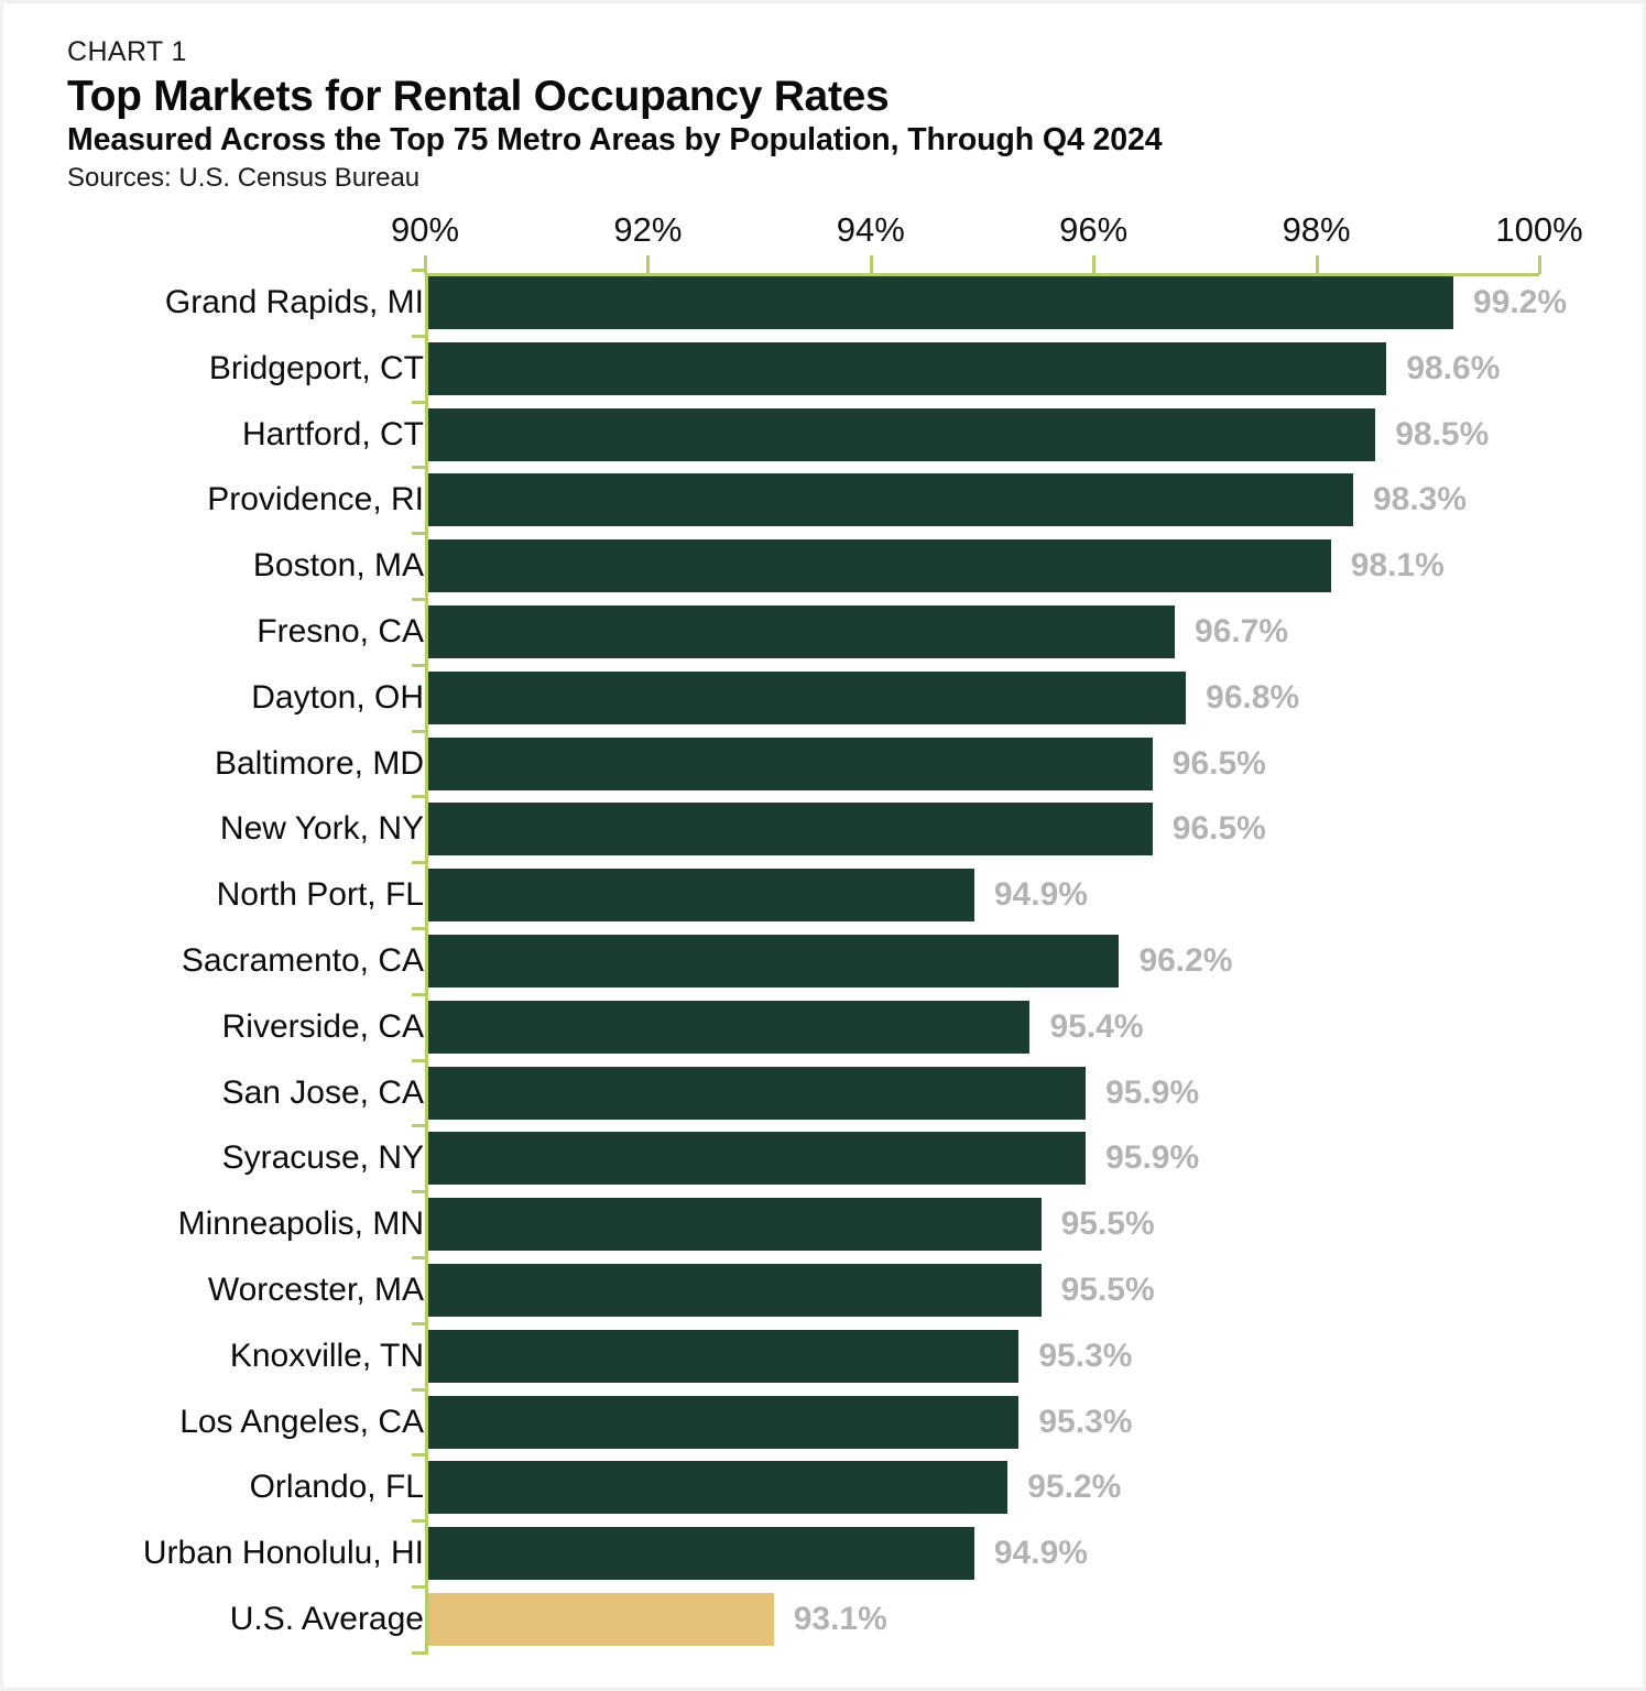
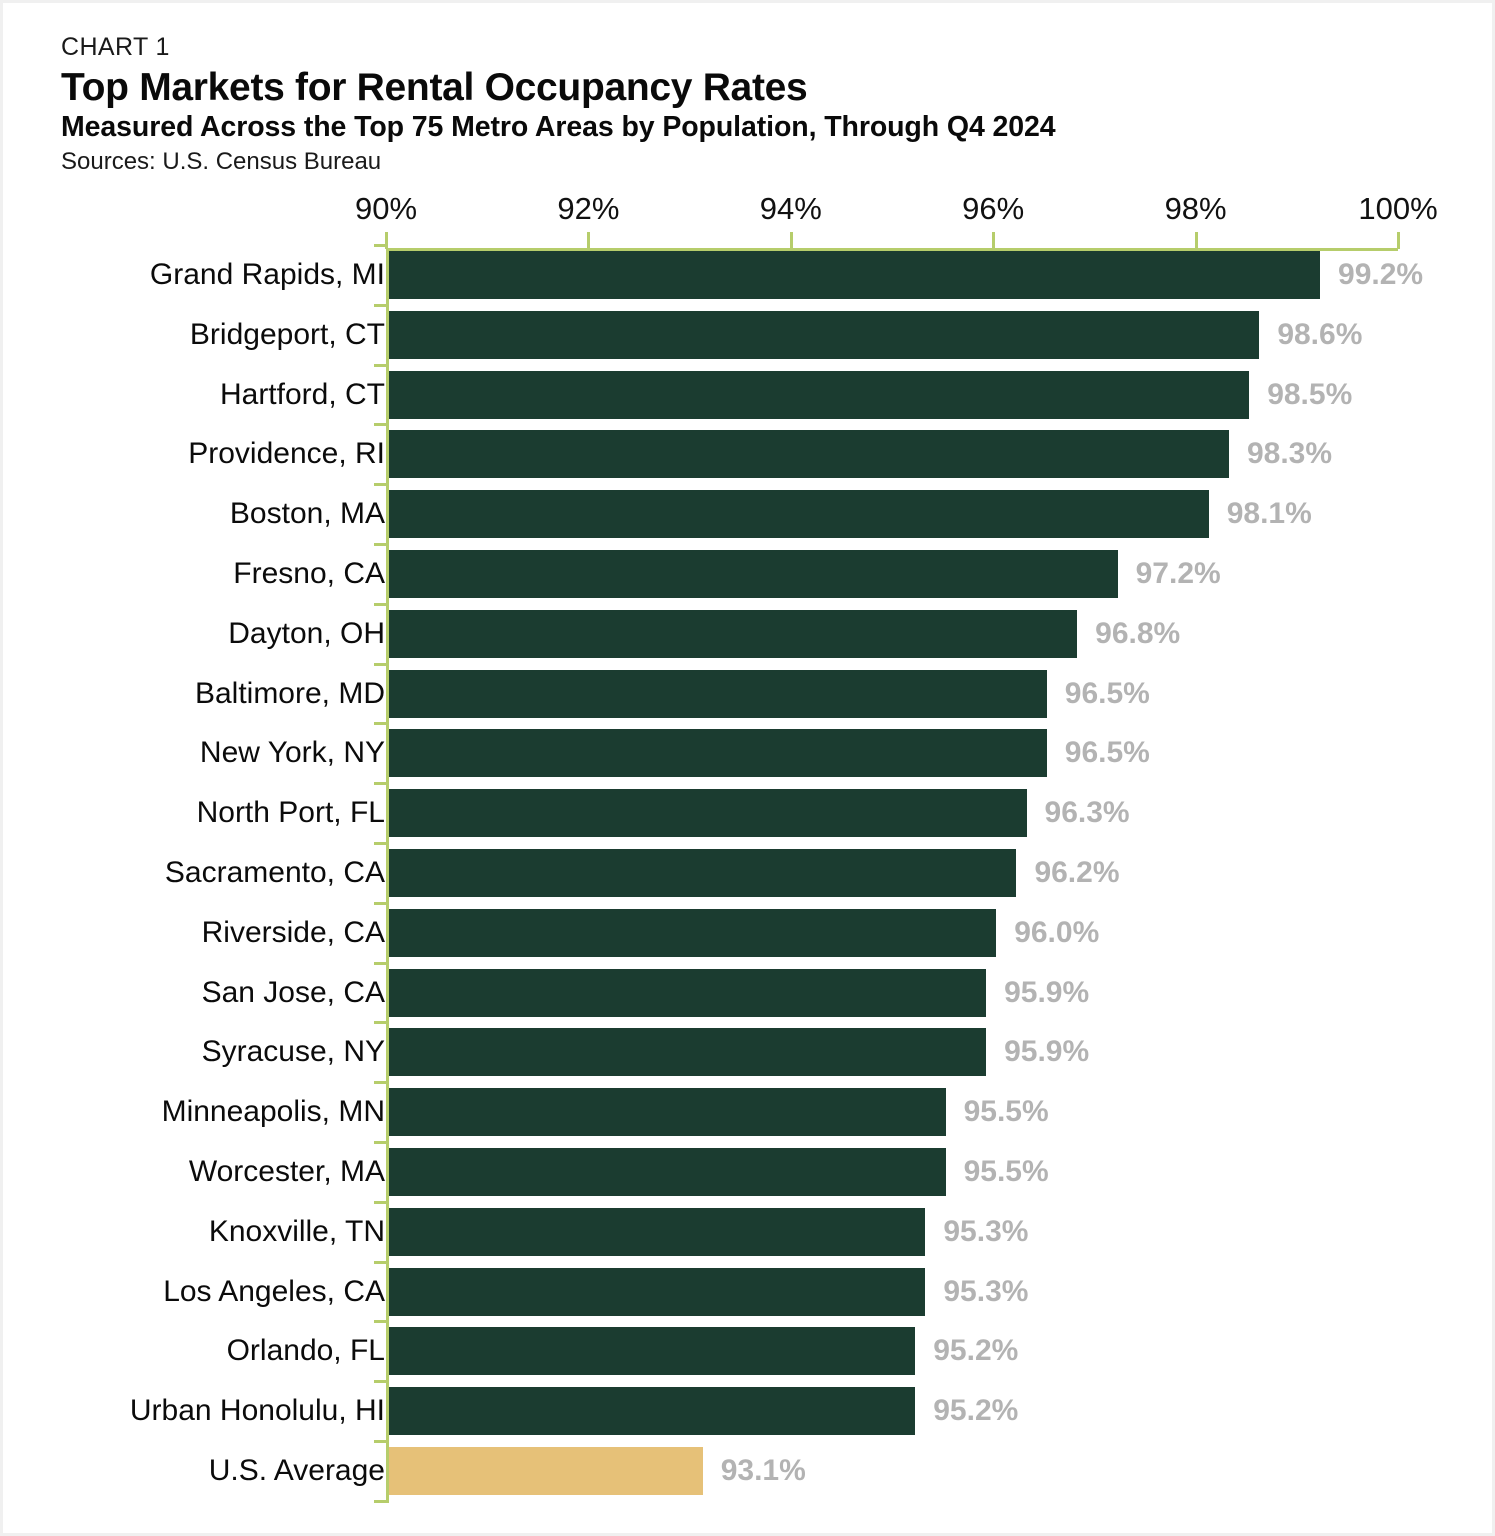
Fresno, CA: 96.7% -> 97.2%
North Port, FL: 94.9% -> 96.3%
Riverside, CA: 95.4% -> 96.0%
Urban Honolulu, HI: 94.9% -> 95.2%
